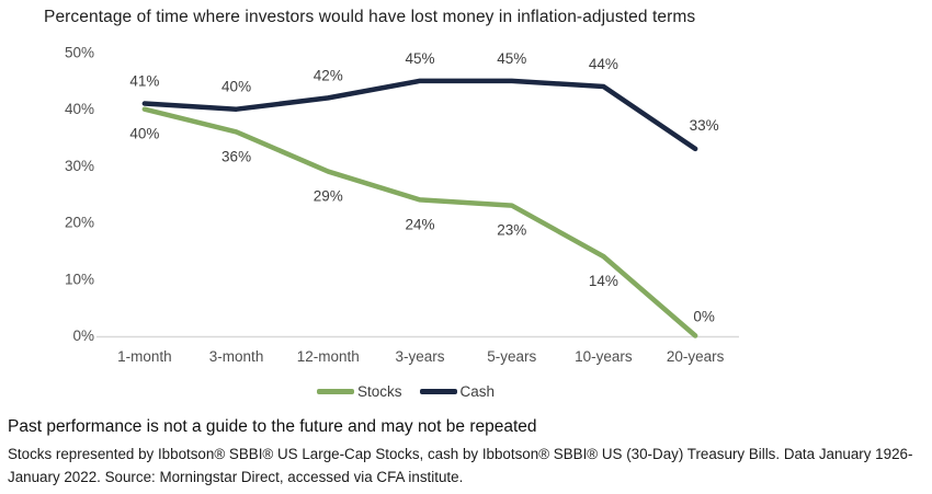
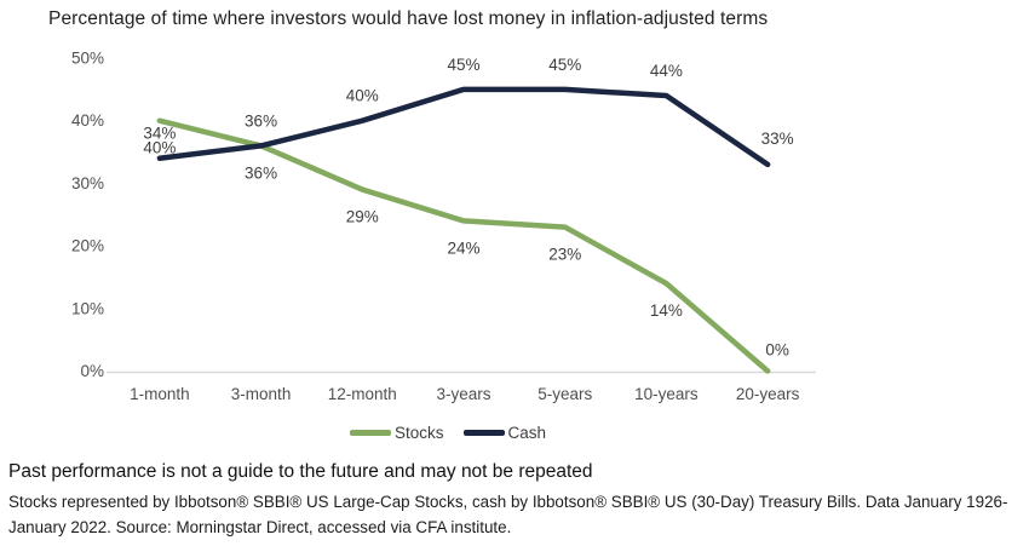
Cash/1-month: 41% -> 34%
Cash/3-month: 40% -> 36%
Cash/12-month: 42% -> 40%
